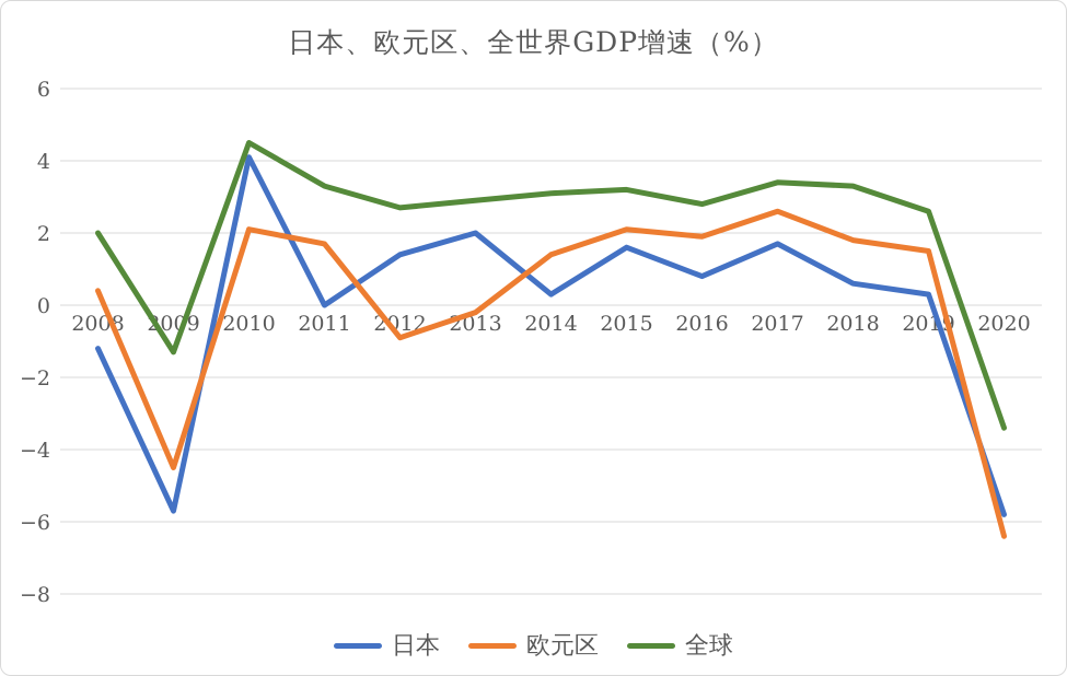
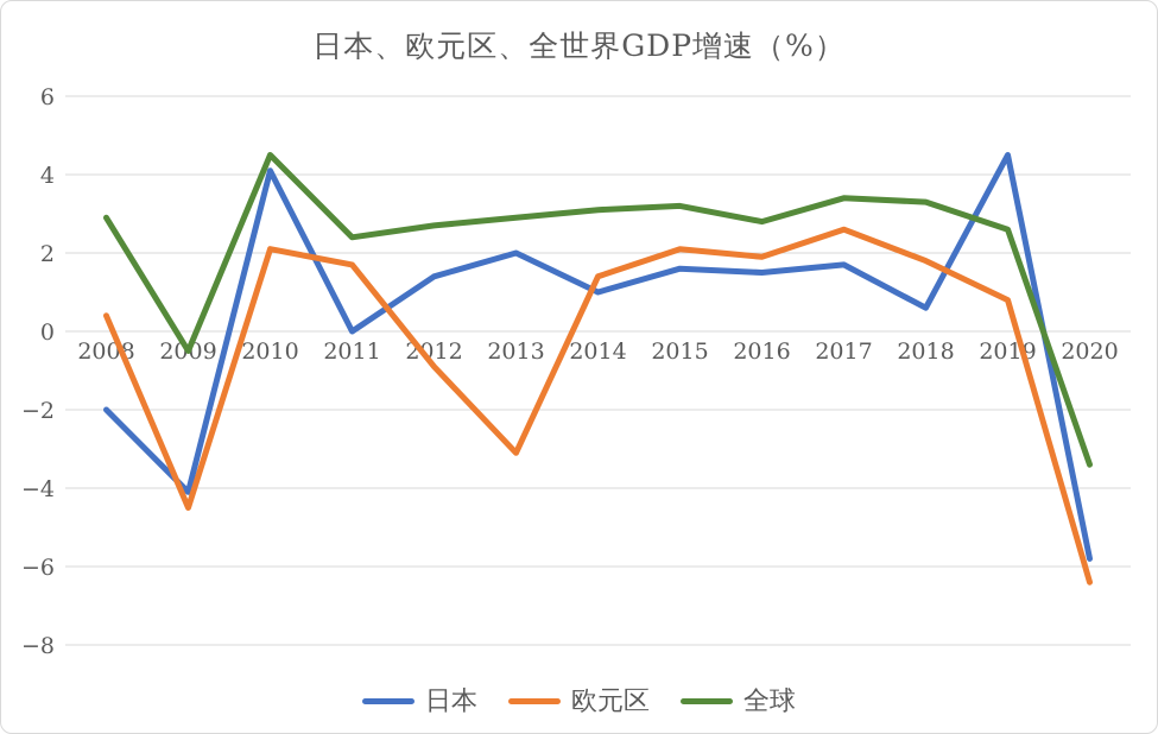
日本/2008: -1.2 -> -2.0
全球/2008: 2.0 -> 2.9
日本/2009: -5.7 -> -4.1
全球/2009: -1.3 -> -0.5
全球/2011: 3.3 -> 2.4
欧元区/2013: -0.2 -> -3.1
日本/2014: 0.3 -> 1.0
日本/2016: 0.8 -> 1.5
日本/2019: 0.3 -> 4.5
欧元区/2019: 1.5 -> 0.8
